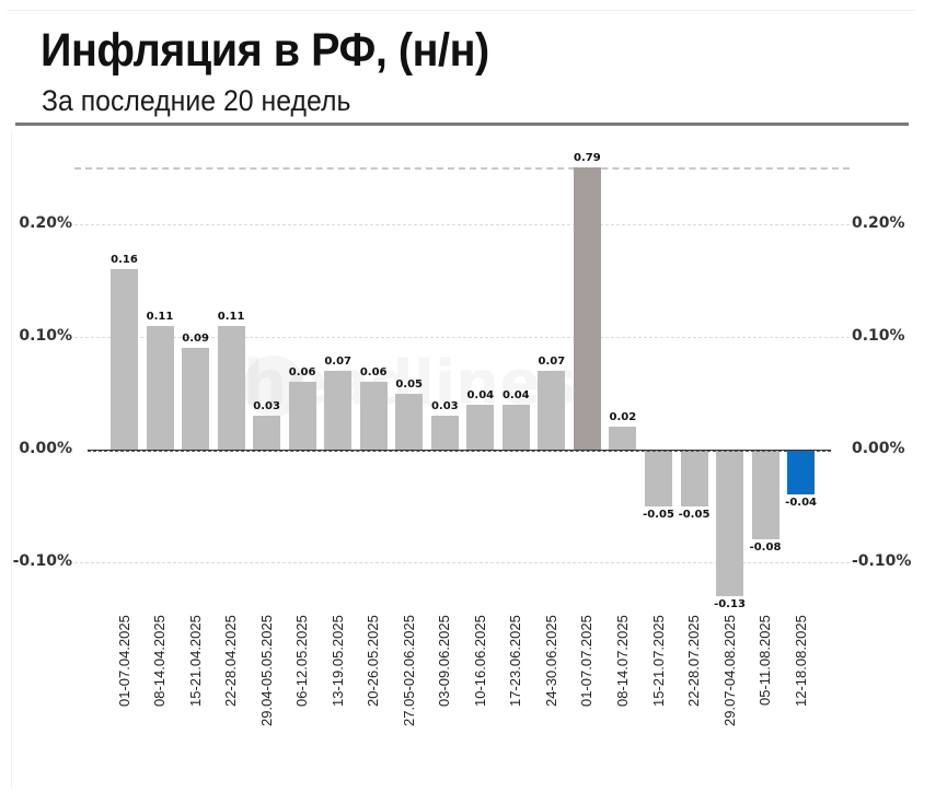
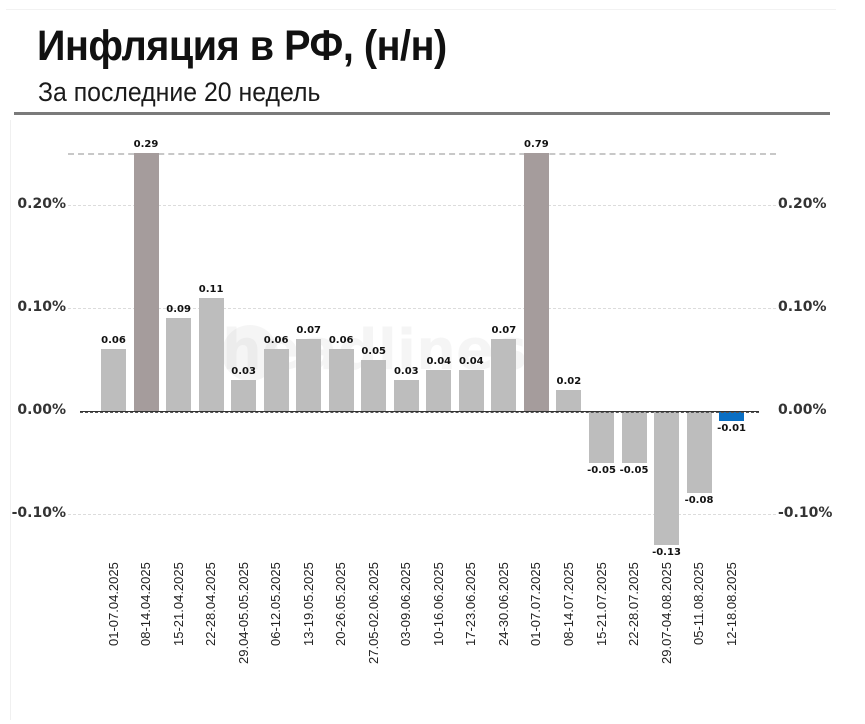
01-07.04.2025: 0.16 -> 0.06
08-14.04.2025: 0.11 -> 0.29
12-18.08.2025: -0.04 -> -0.01
